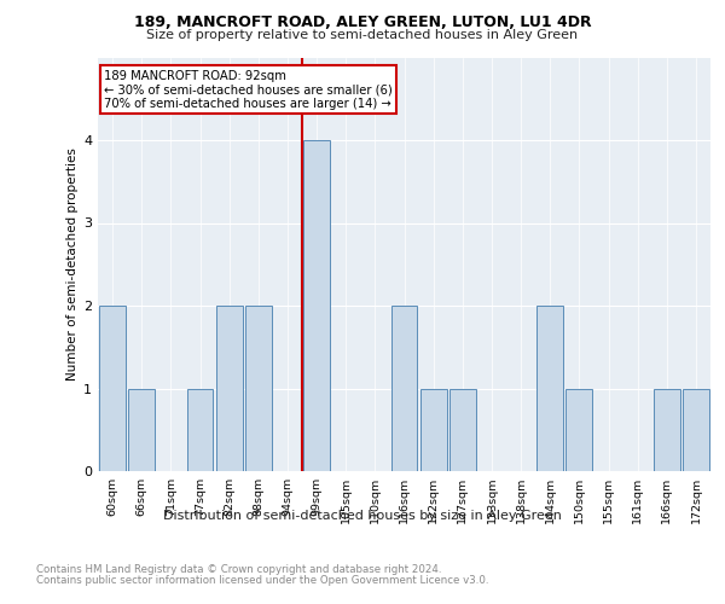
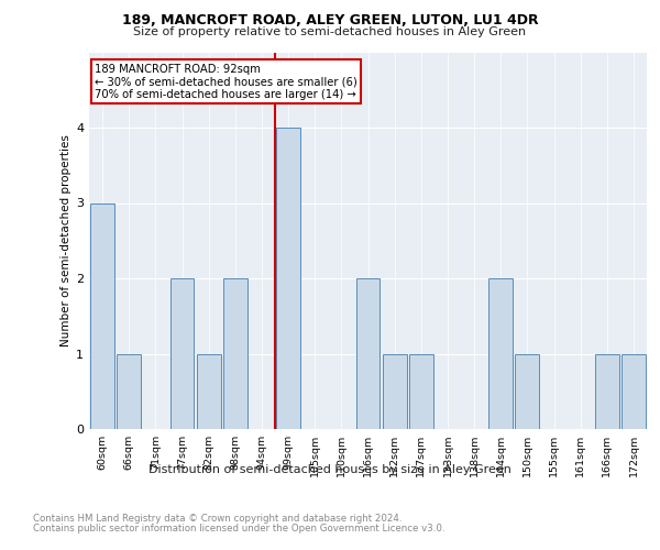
60sqm: 2 -> 3
77sqm: 1 -> 2
82sqm: 2 -> 1
